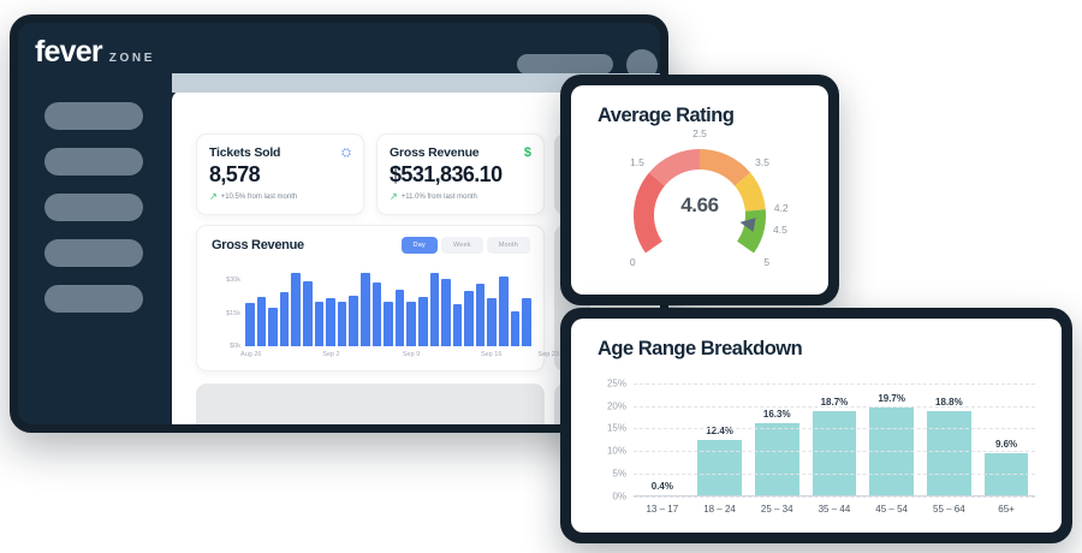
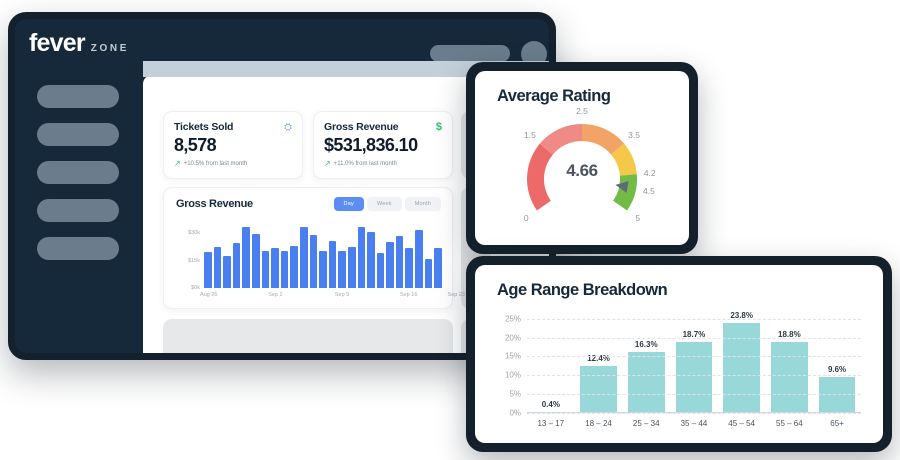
Age Range Breakdown/45 – 54: 19.7% -> 23.8%
